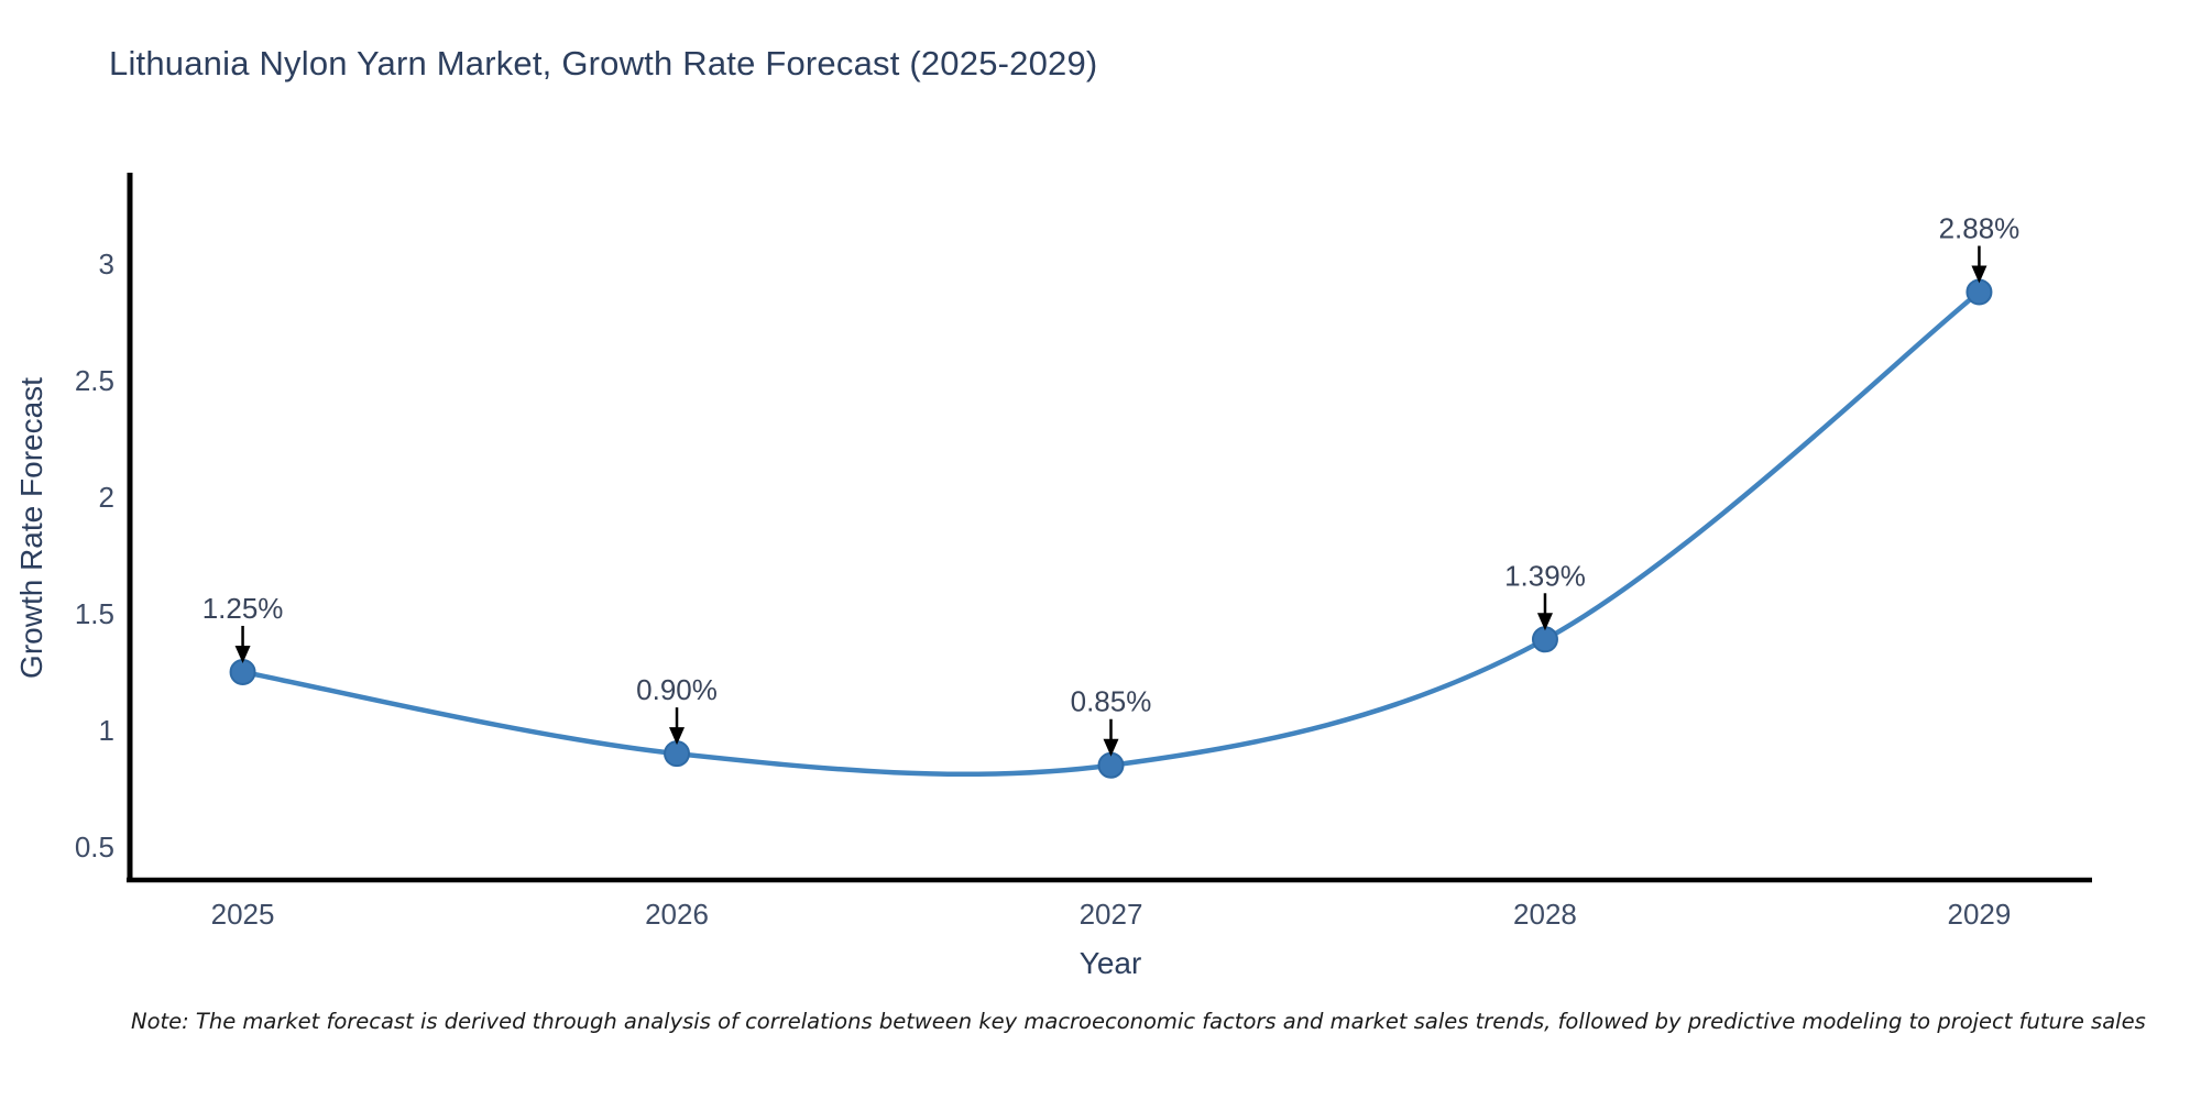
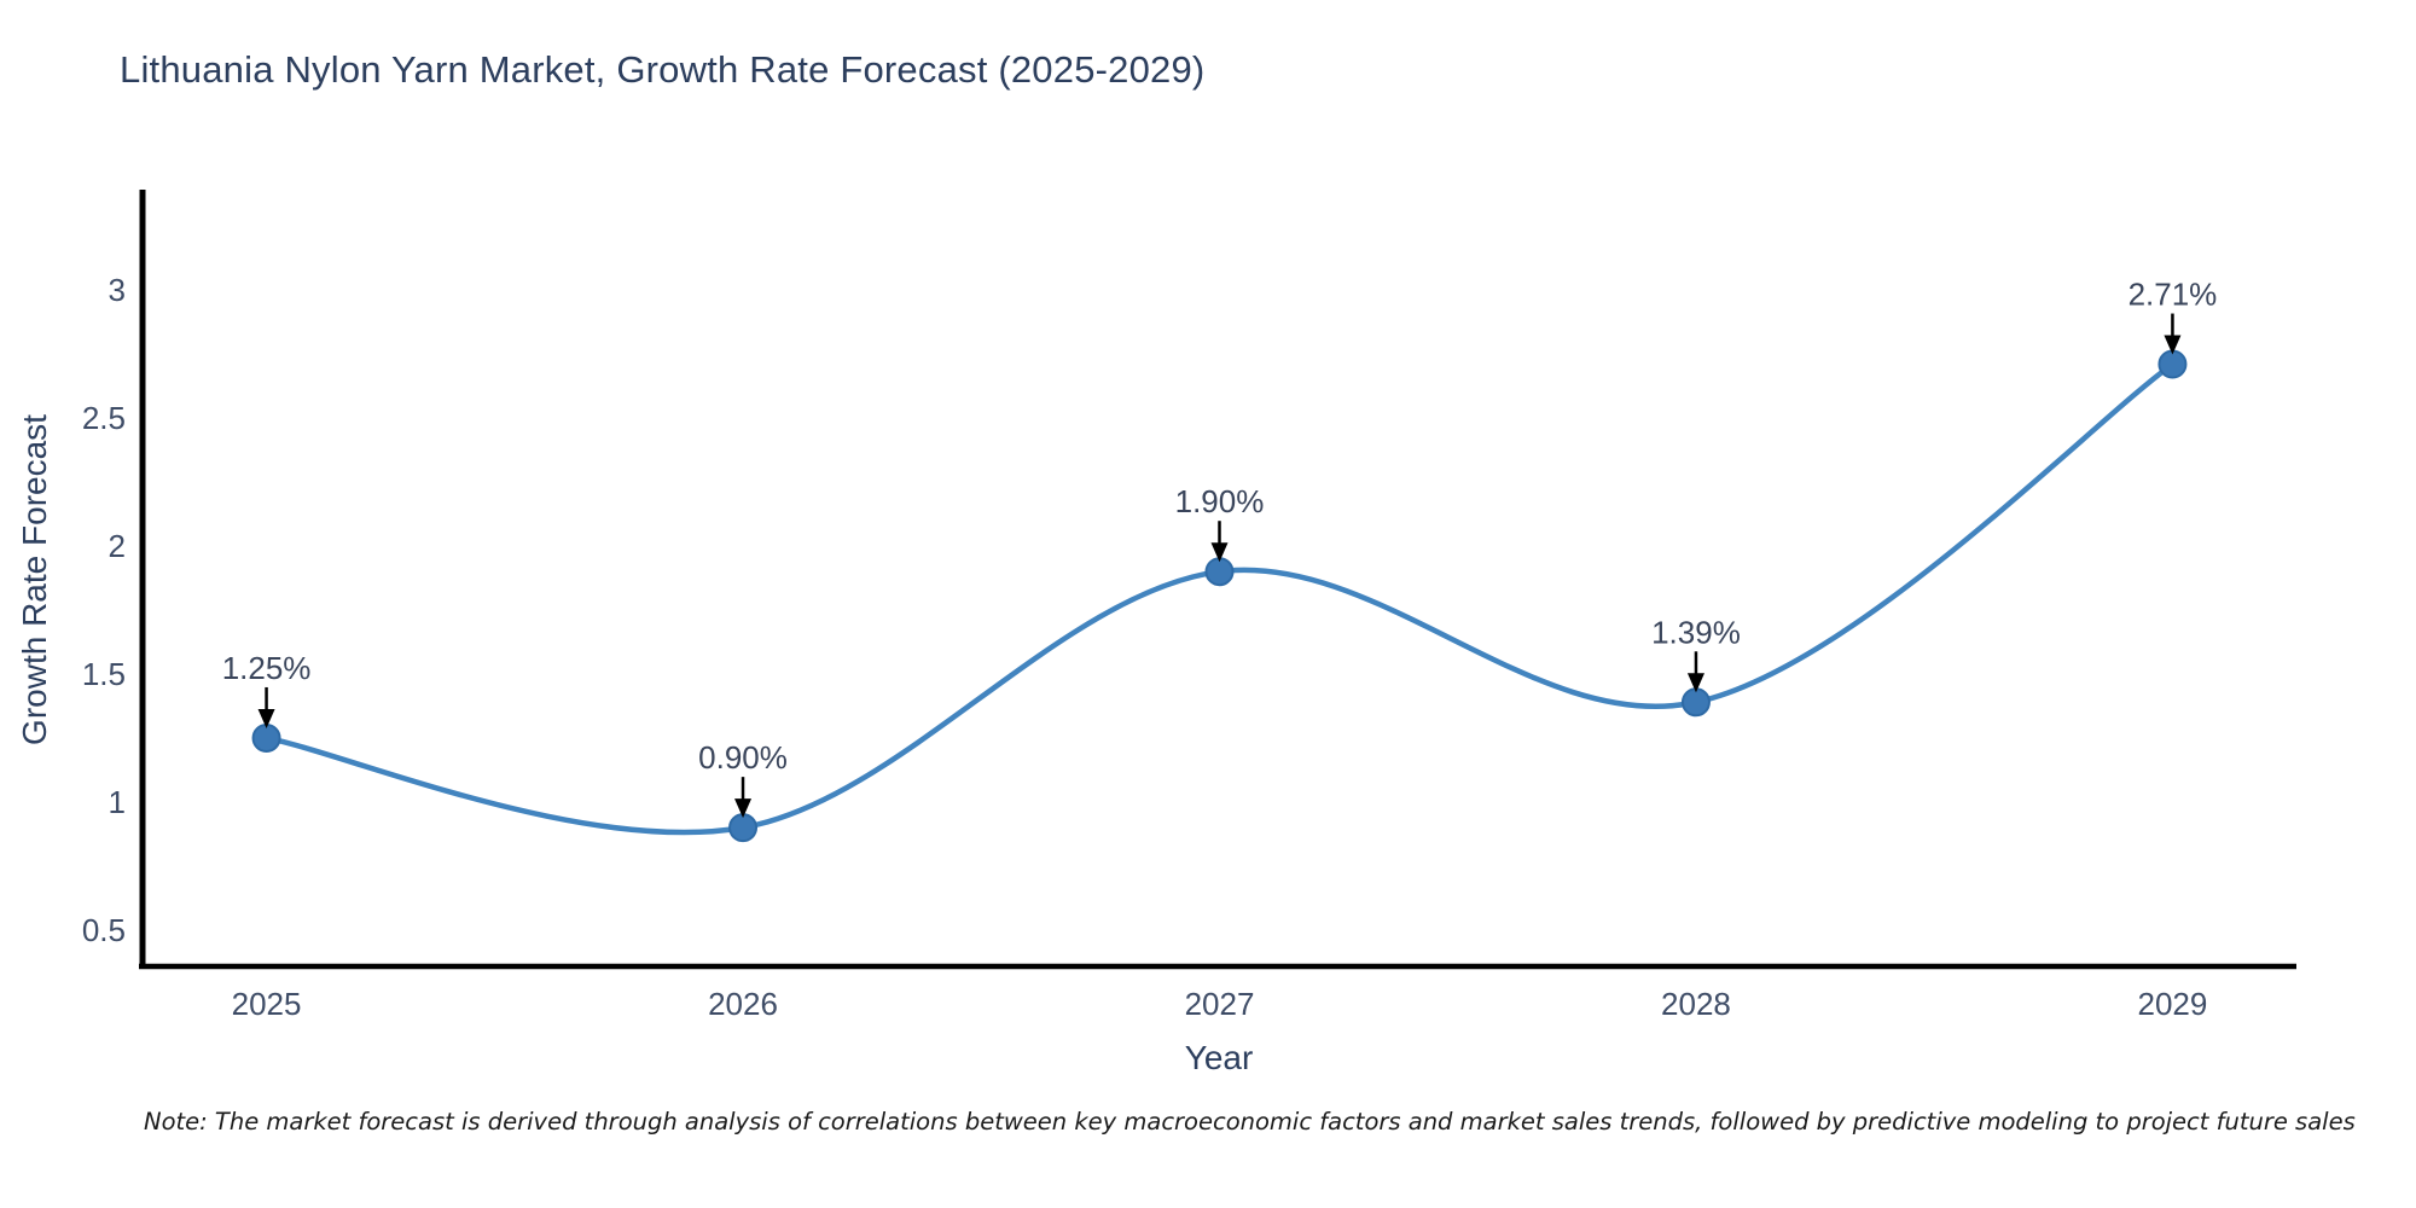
2027: 0.85% -> 1.90%
2029: 2.88% -> 2.71%
